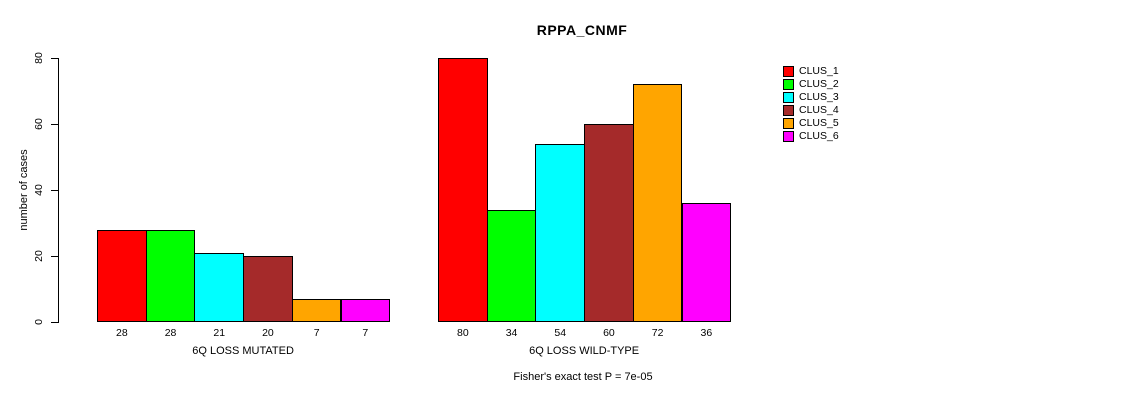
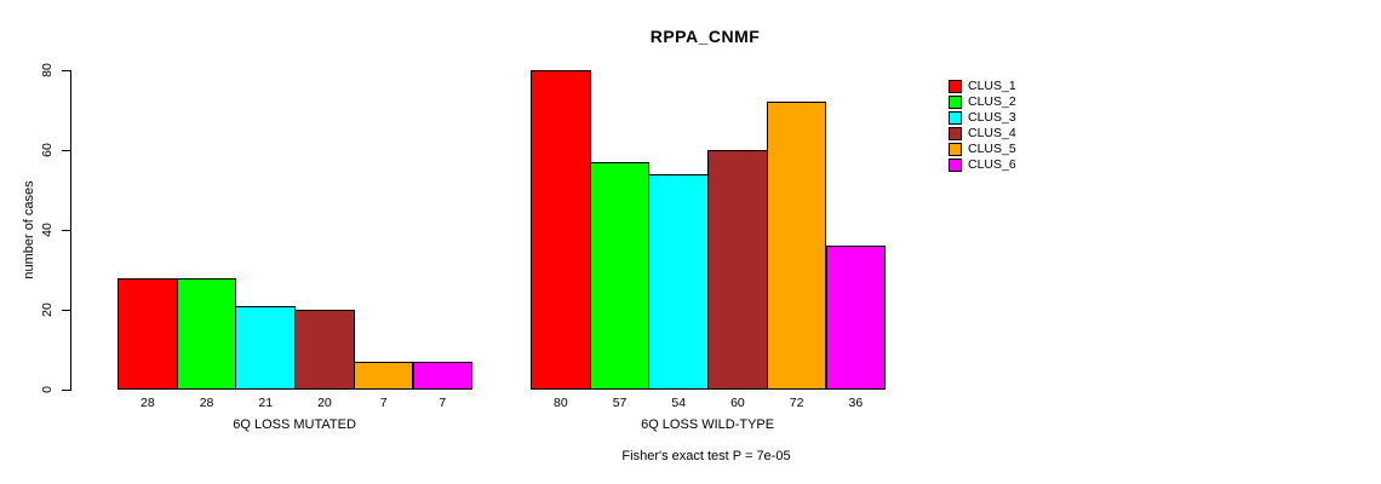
CLUS_2/6Q LOSS WILD-TYPE: 34 -> 57
